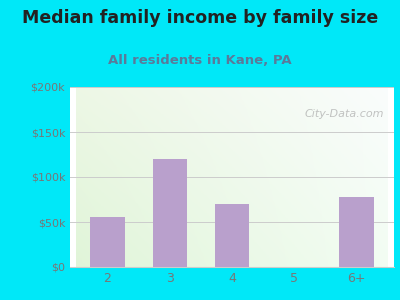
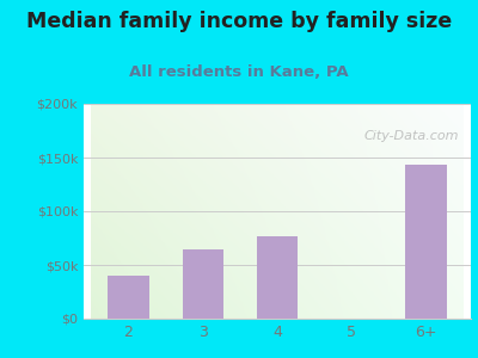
2: $56k -> $40k
3: $120k -> $65k
4: $70k -> $77k
6+: $78k -> $143k
